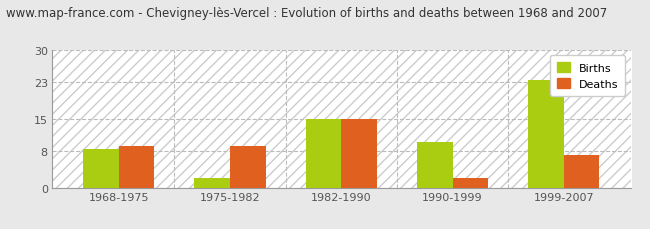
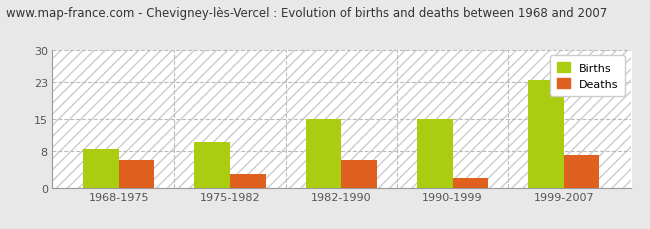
Deaths/1968-1975: 9 -> 6
Births/1975-1982: 2.0 -> 10.0
Deaths/1975-1982: 9 -> 3
Deaths/1982-1990: 15 -> 6
Births/1990-1999: 10.0 -> 15.0
